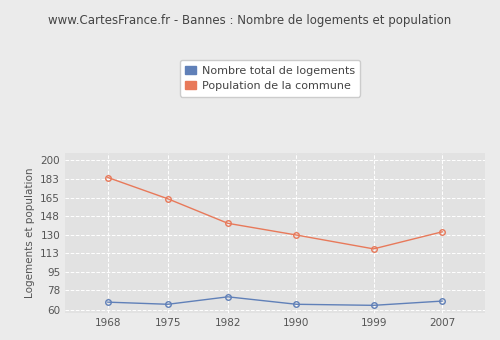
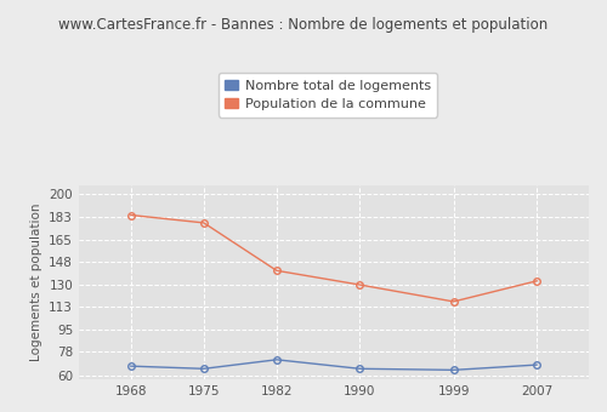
Population de la commune/1975: 164 -> 178
